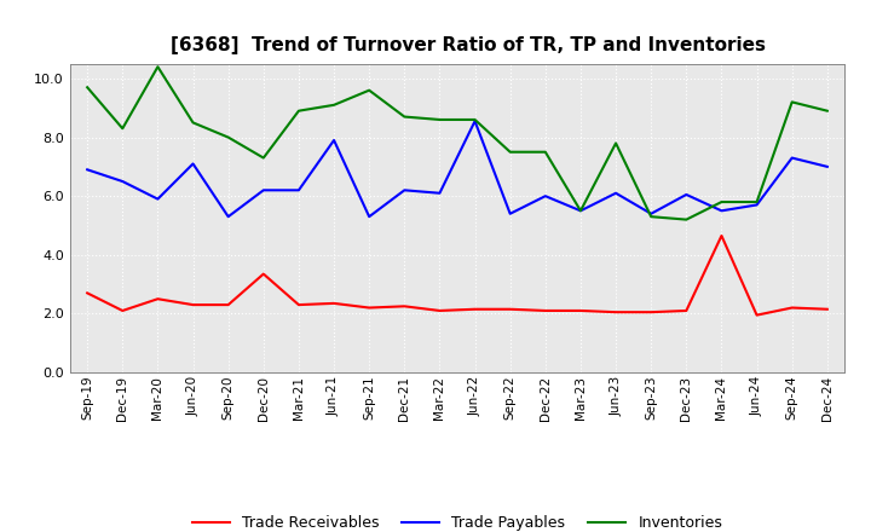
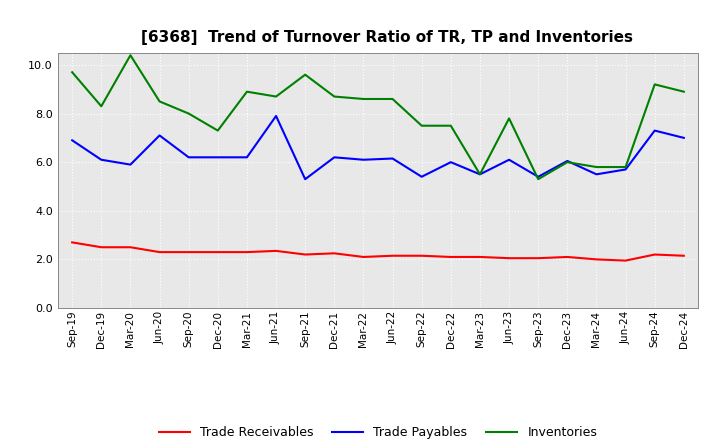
Trade Receivables/Dec-19: 2.10 -> 2.50
Trade Payables/Dec-19: 6.50 -> 6.10
Trade Payables/Sep-20: 5.30 -> 6.20
Trade Receivables/Dec-20: 3.35 -> 2.30
Inventories/Jun-21: 9.1 -> 8.7
Trade Payables/Jun-22: 8.55 -> 6.15
Inventories/Dec-23: 5.2 -> 6.0
Trade Receivables/Mar-24: 4.65 -> 2.00
